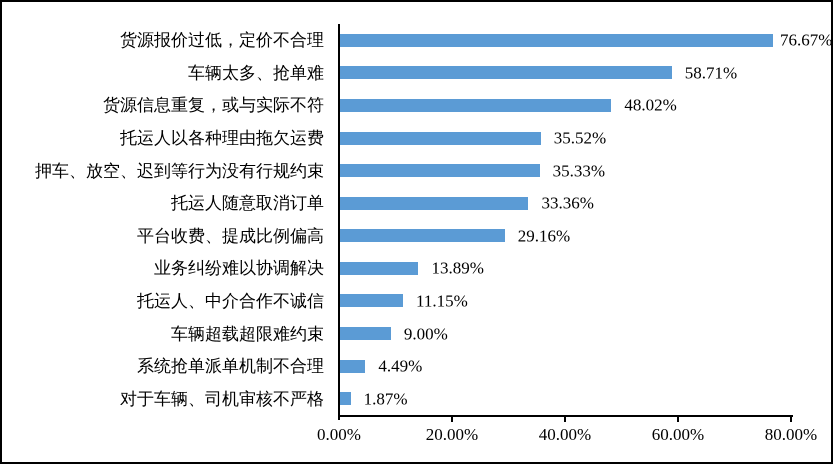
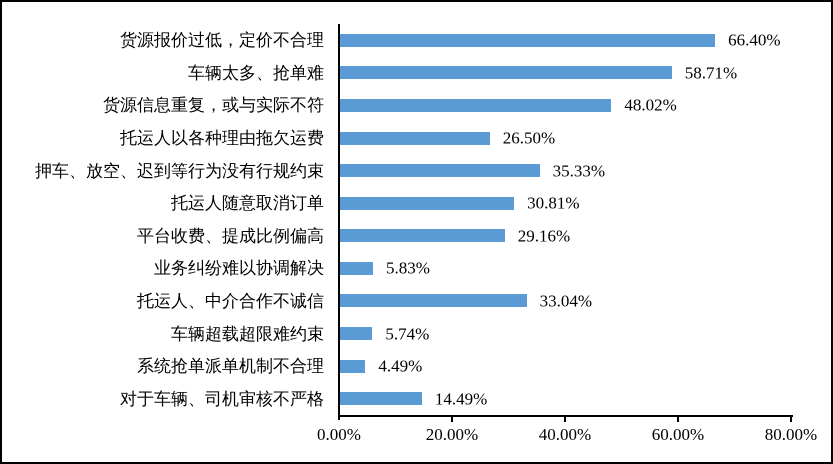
货源报价过低，定价不合理: 76.67% -> 66.40%
托运人以各种理由拖欠运费: 35.52% -> 26.50%
托运人随意取消订单: 33.36% -> 30.81%
业务纠纷难以协调解决: 13.89% -> 5.83%
托运人、中介合作不诚信: 11.15% -> 33.04%
车辆超载超限难约束: 9.00% -> 5.74%
对于车辆、司机审核不严格: 1.87% -> 14.49%
